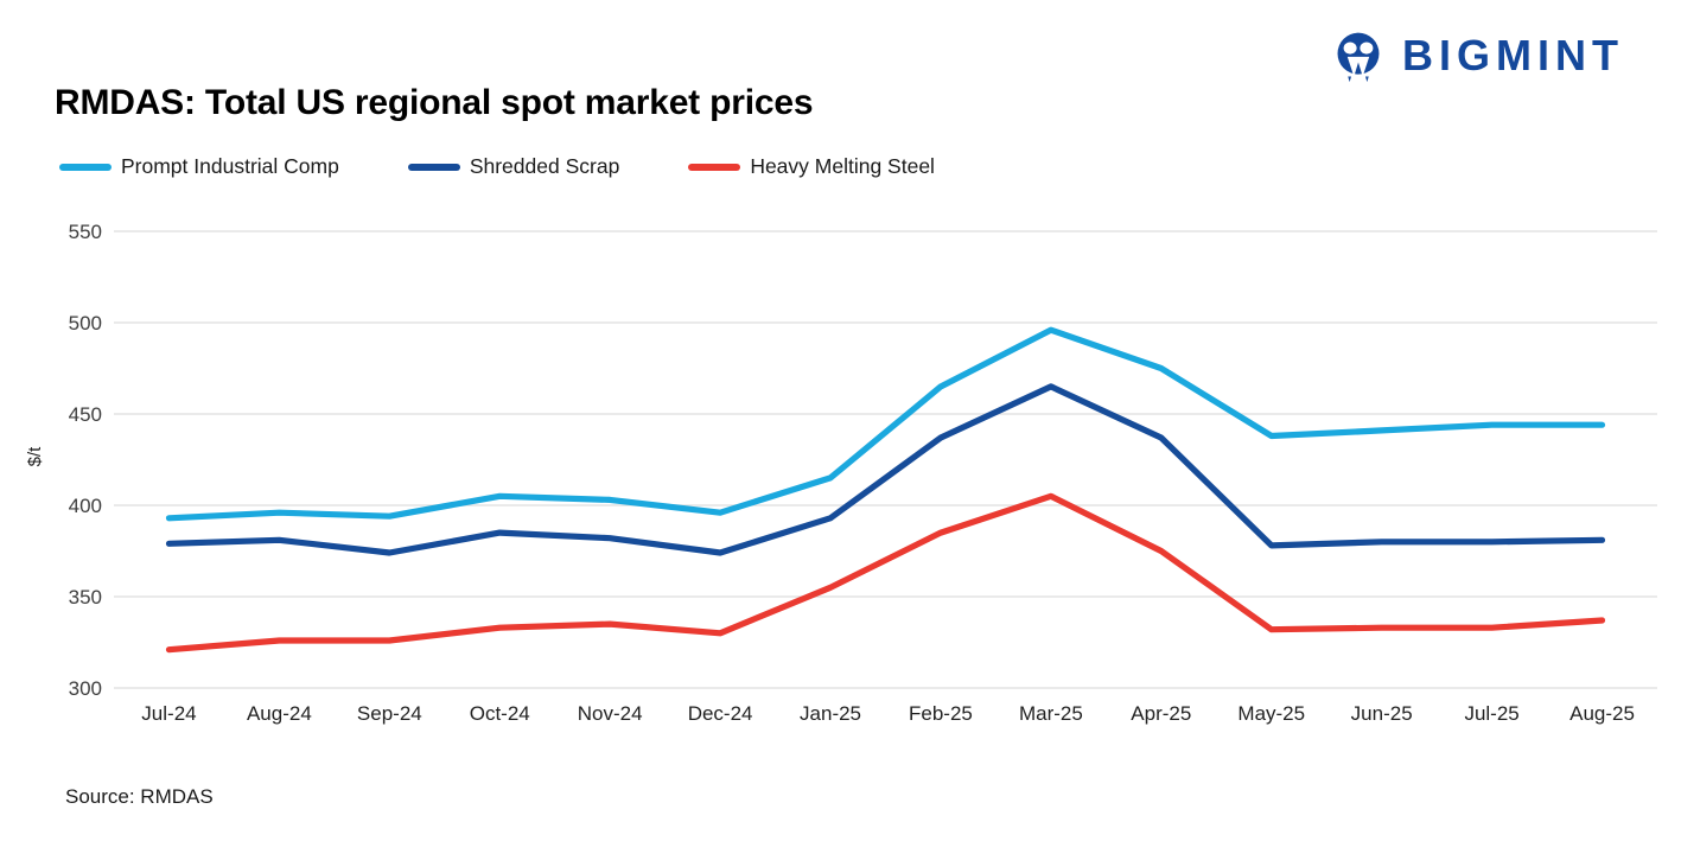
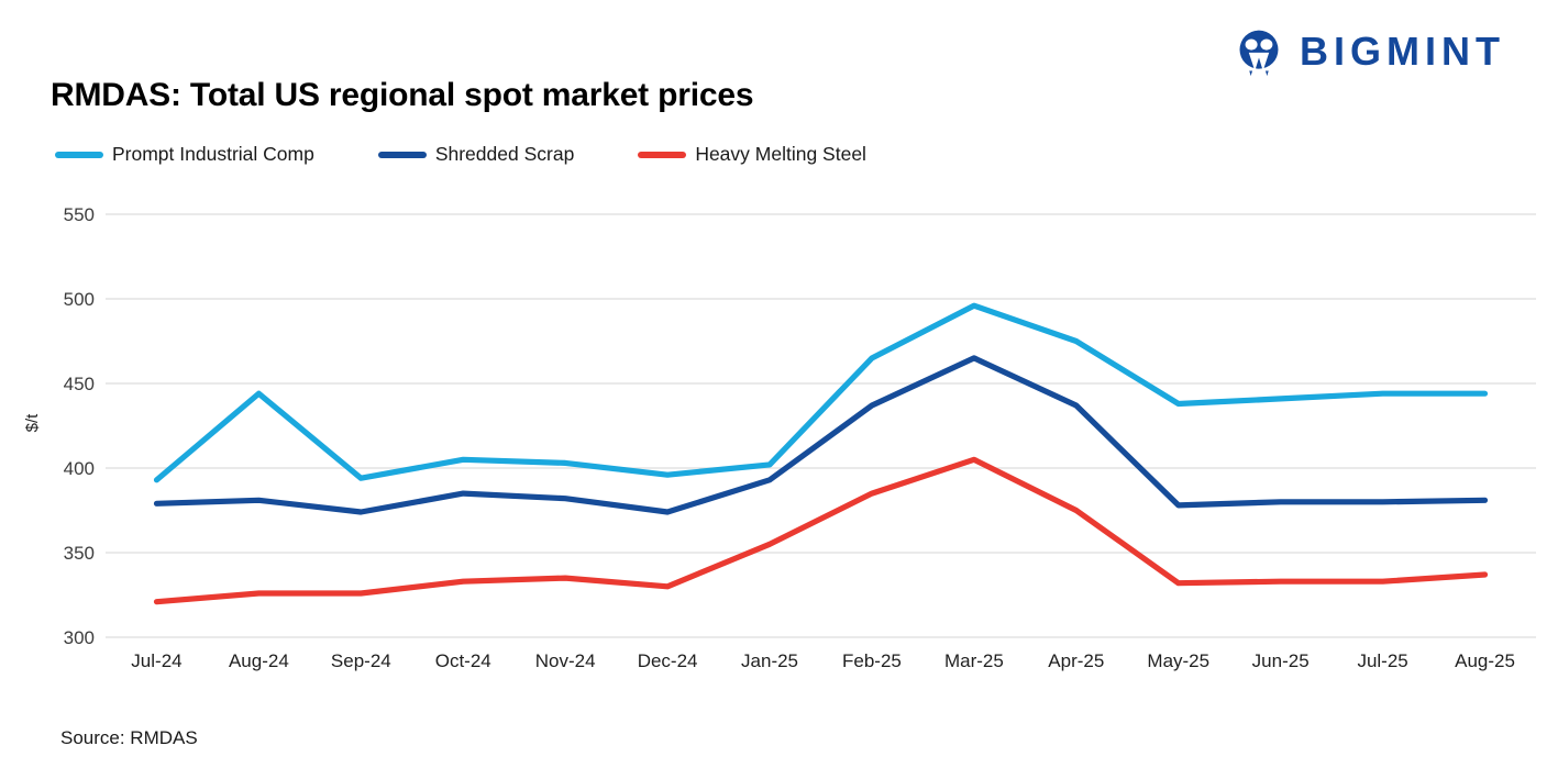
Prompt Industrial Comp/Aug-24: 396 -> 444
Prompt Industrial Comp/Jan-25: 415 -> 402
